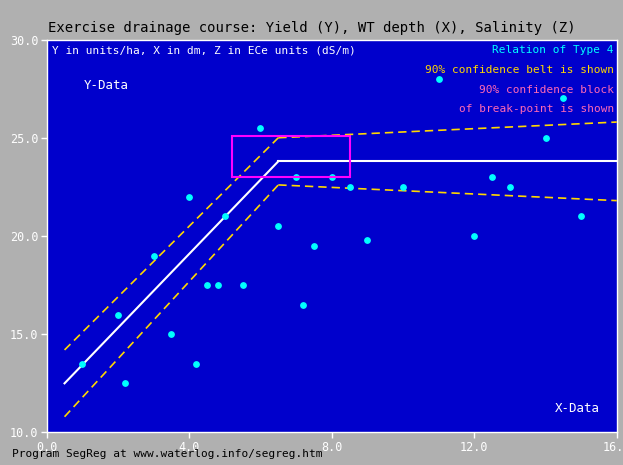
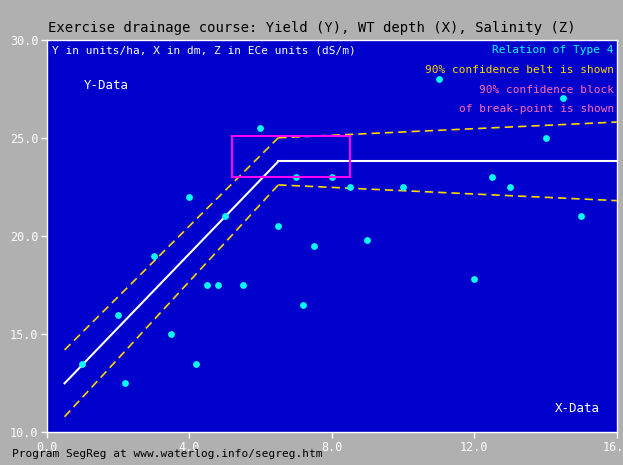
12.0: 20.0 -> 17.8
